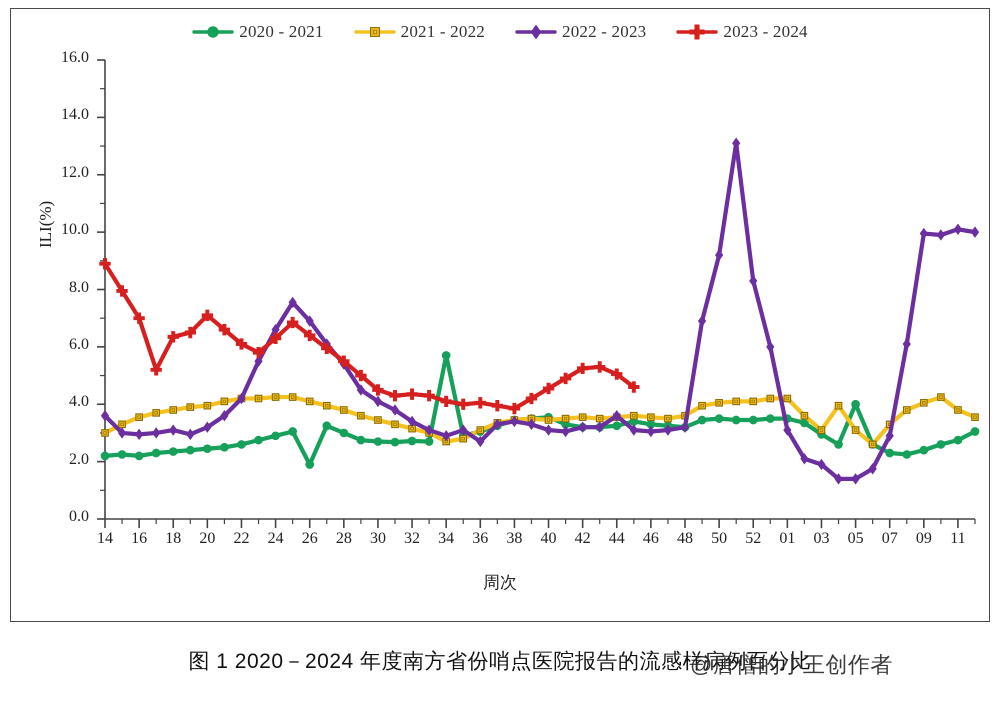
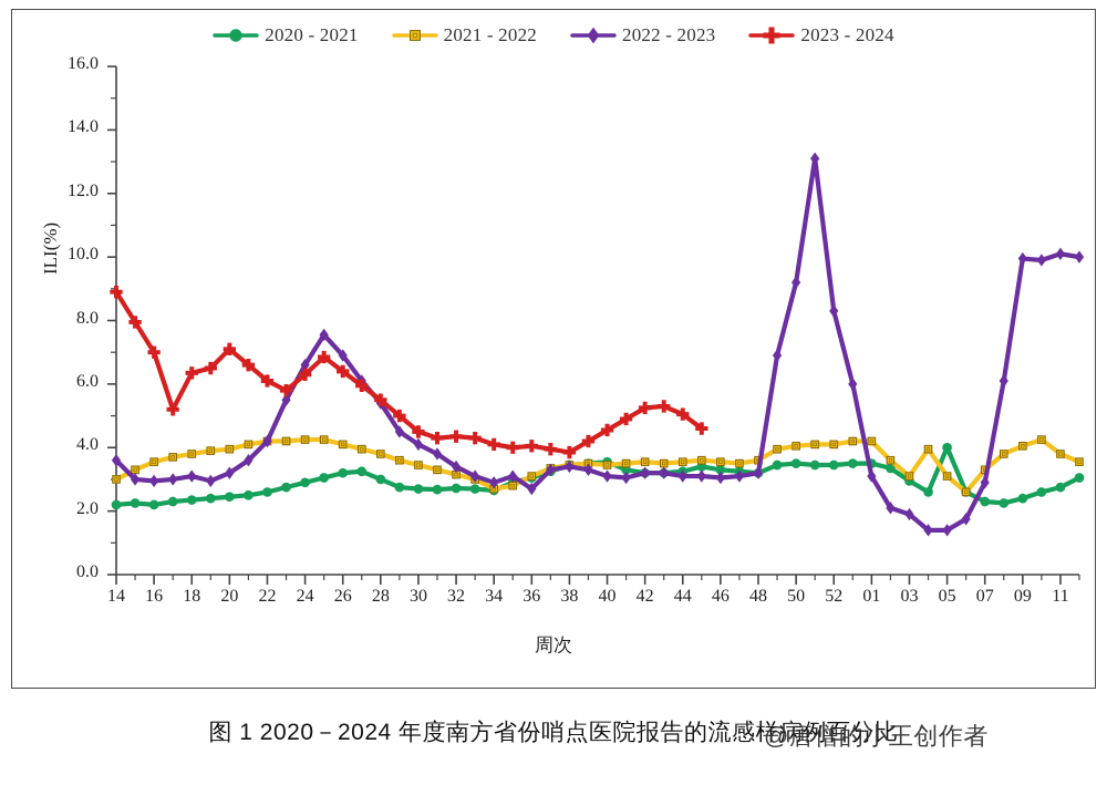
2020 - 2021/26: 1.9 -> 3.2
2020 - 2021/34: 5.7 -> 2.6
2022 - 2023/44: 3.6 -> 3.1
